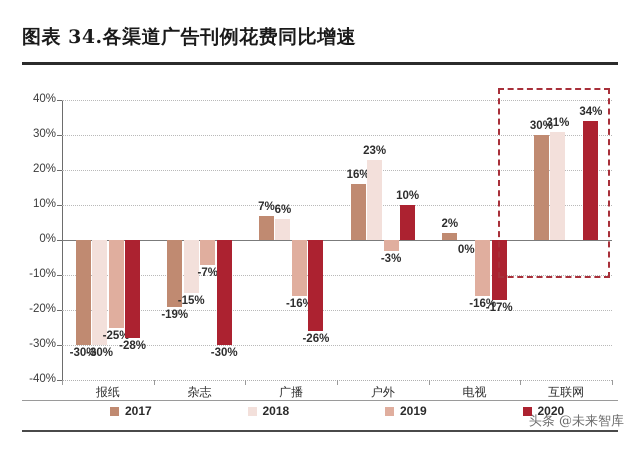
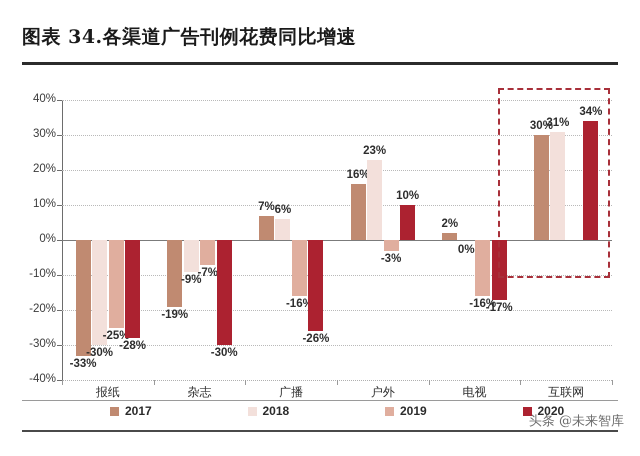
2017/报纸: -30% -> -33%
2018/杂志: -15% -> -9%
